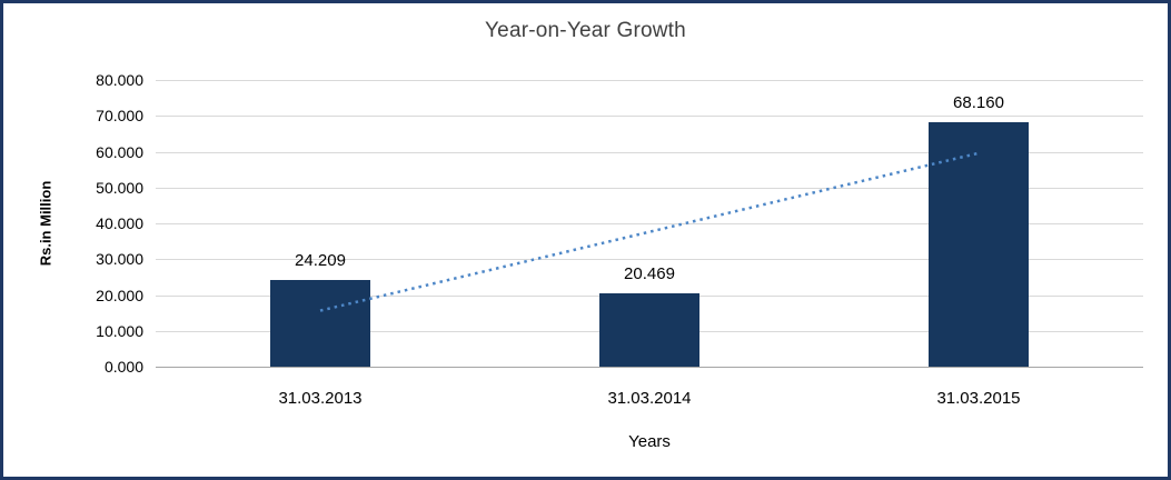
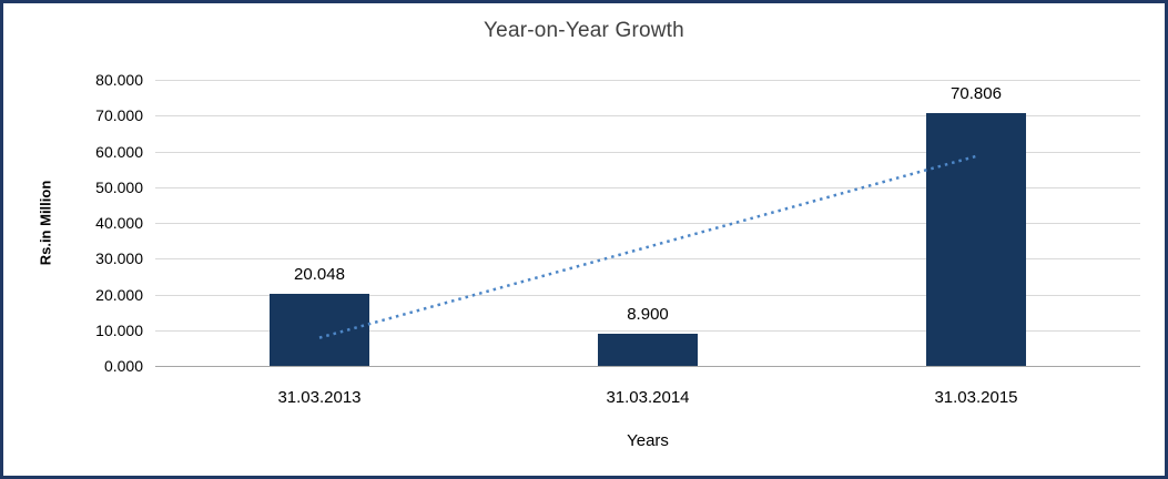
31.03.2013: 24.209 -> 20.048
31.03.2014: 20.469 -> 8.900
31.03.2015: 68.160 -> 70.806
